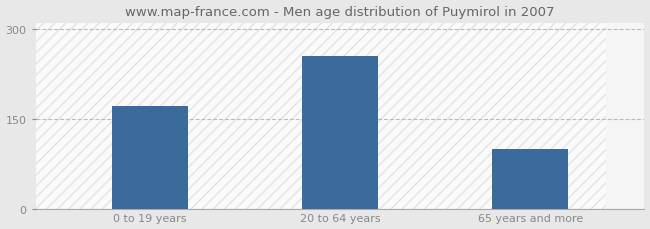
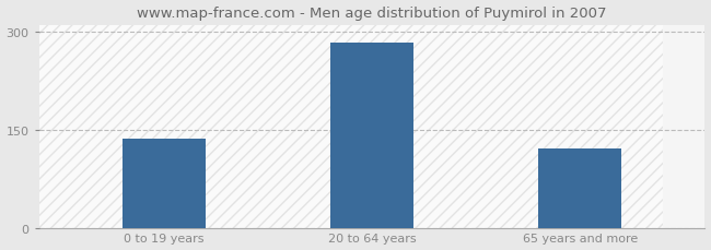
0 to 19 years: 172 -> 137
20 to 64 years: 254 -> 283
65 years and more: 100 -> 122
